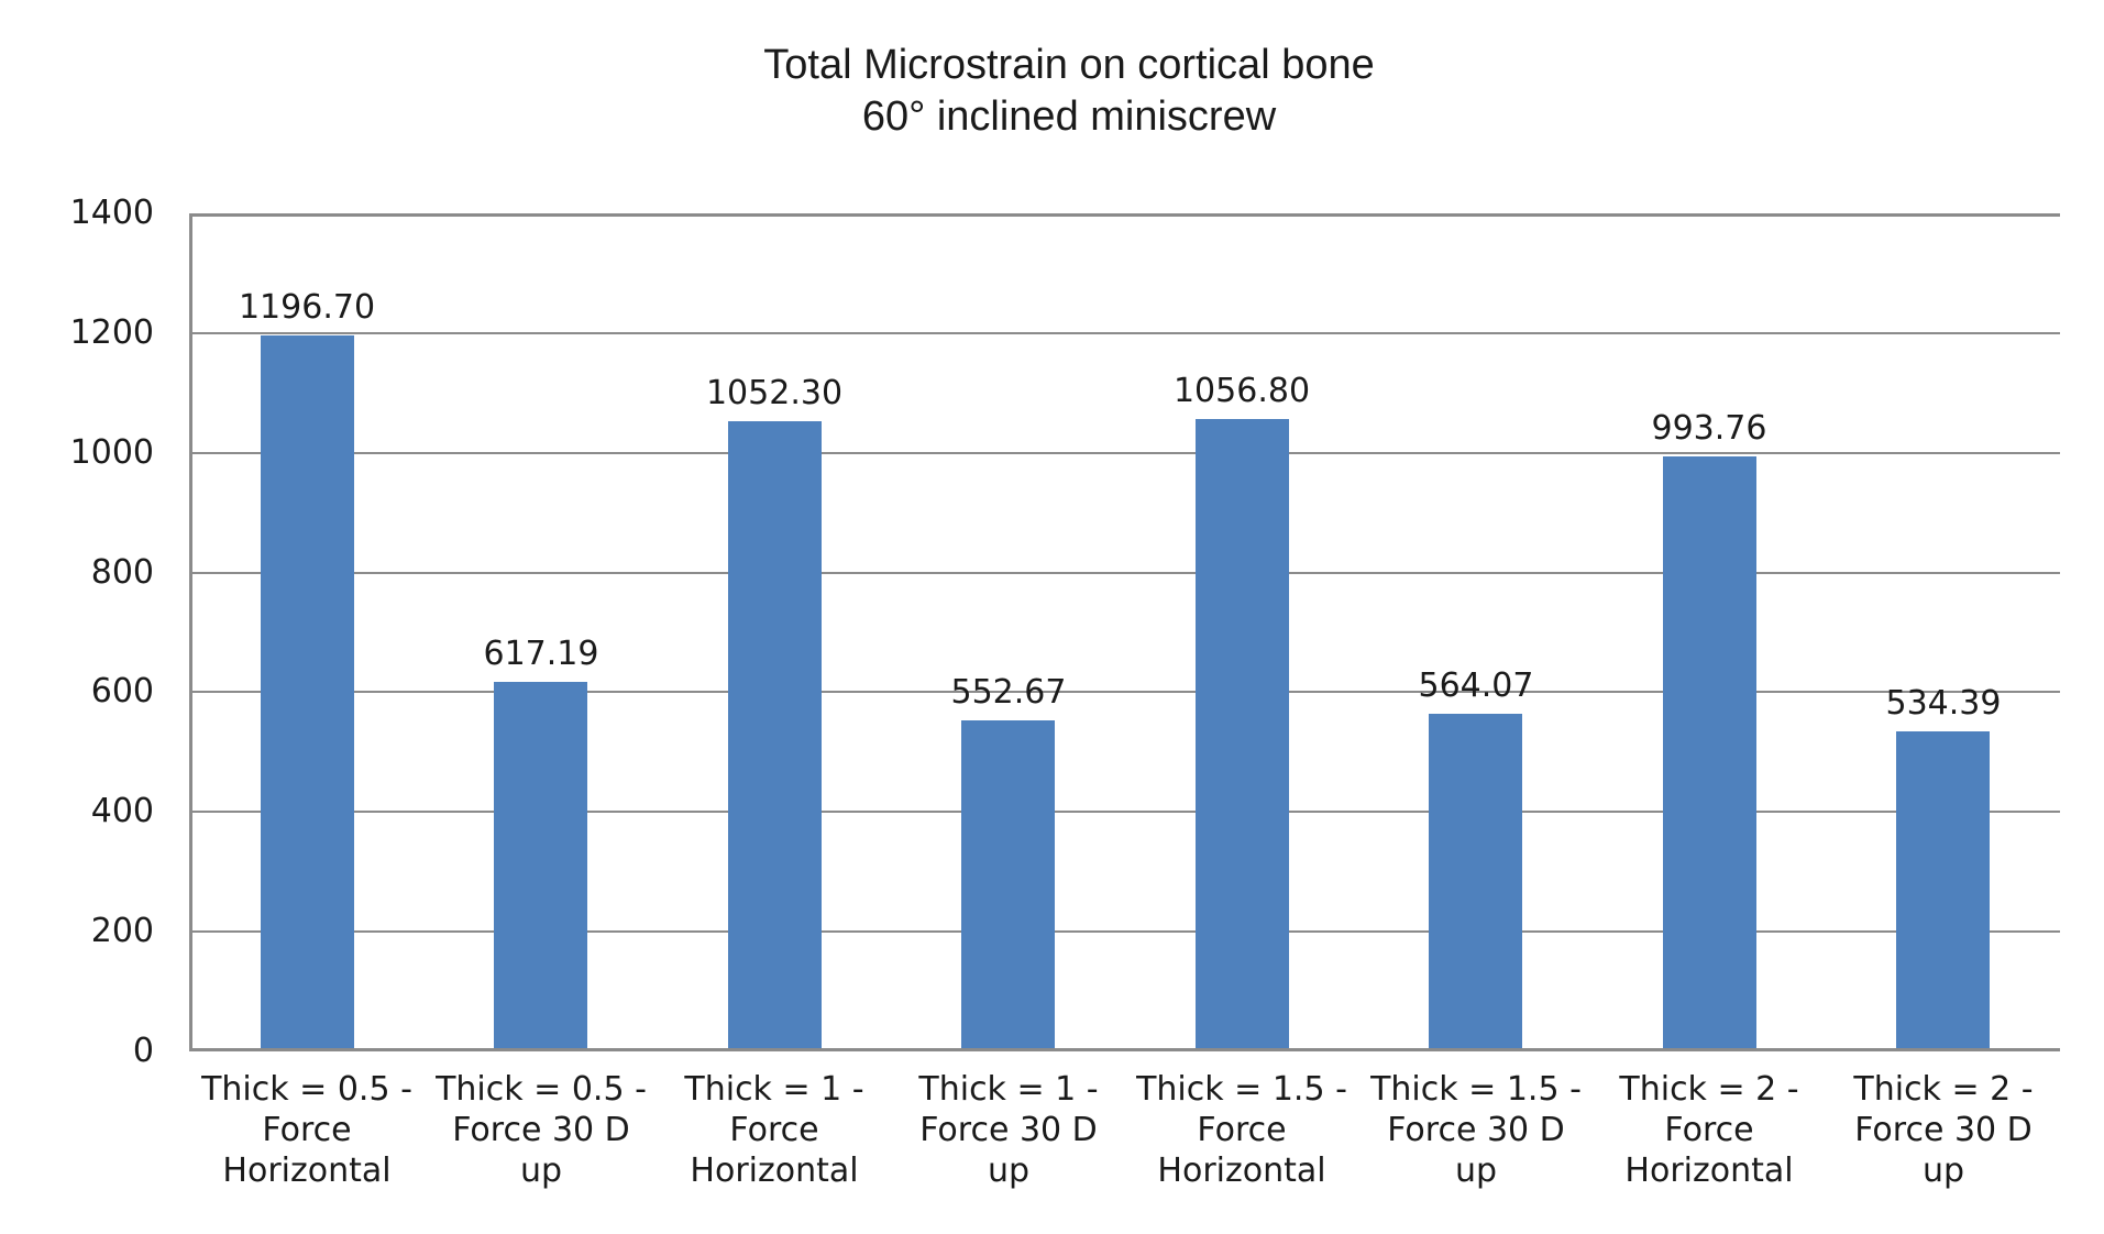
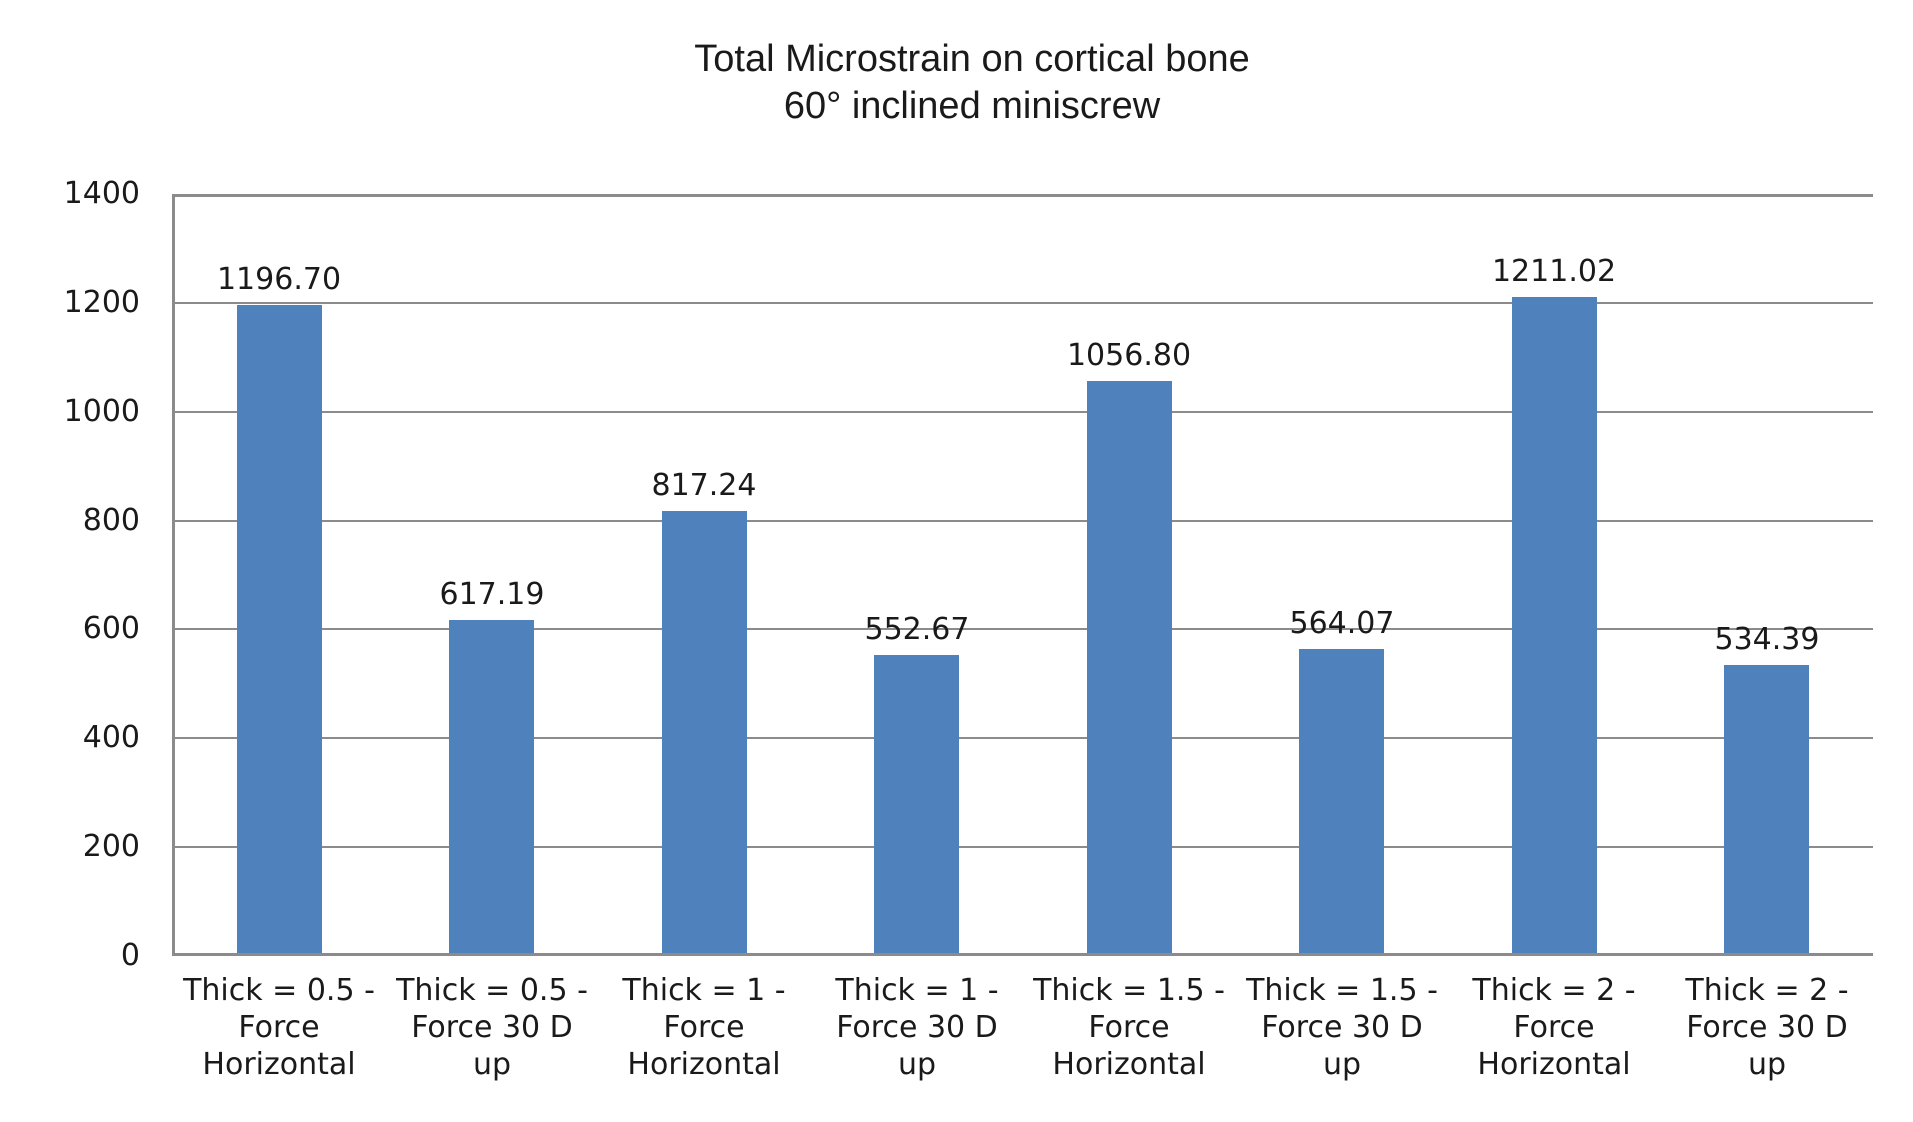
Thick = 1 - Force Horizontal: 1052.30 -> 817.24
Thick = 2 - Force Horizontal: 993.76 -> 1211.02
